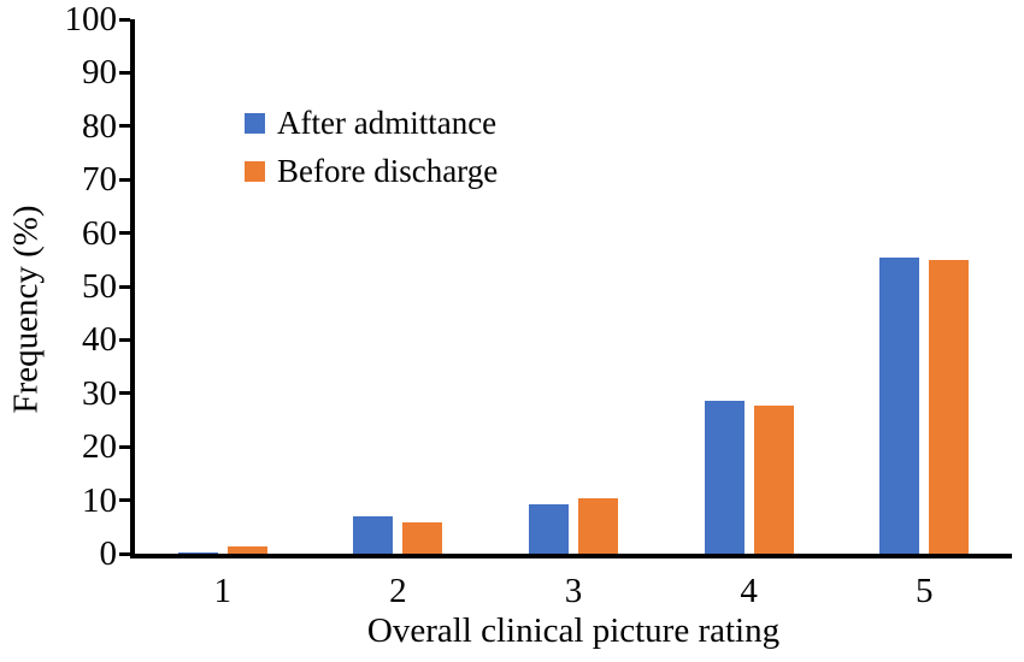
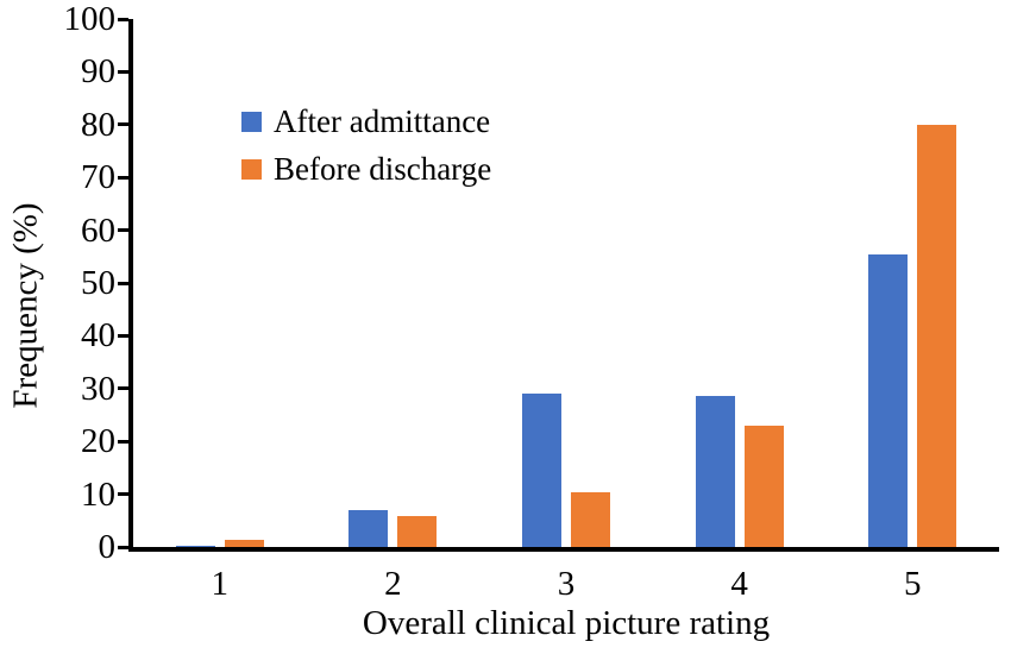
After admittance/3: 9 -> 29
Before discharge/4: 28 -> 23
Before discharge/5: 55 -> 80
